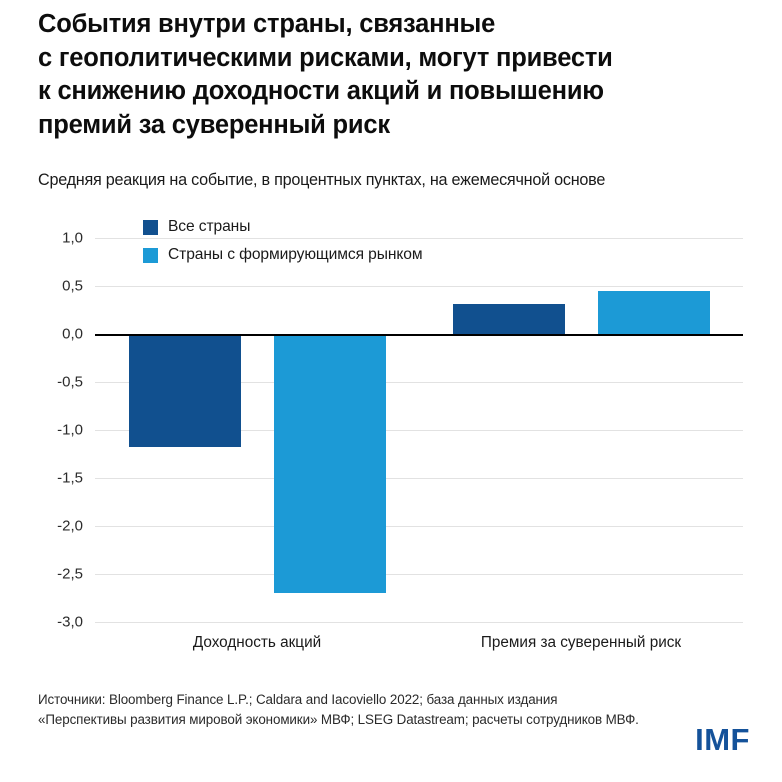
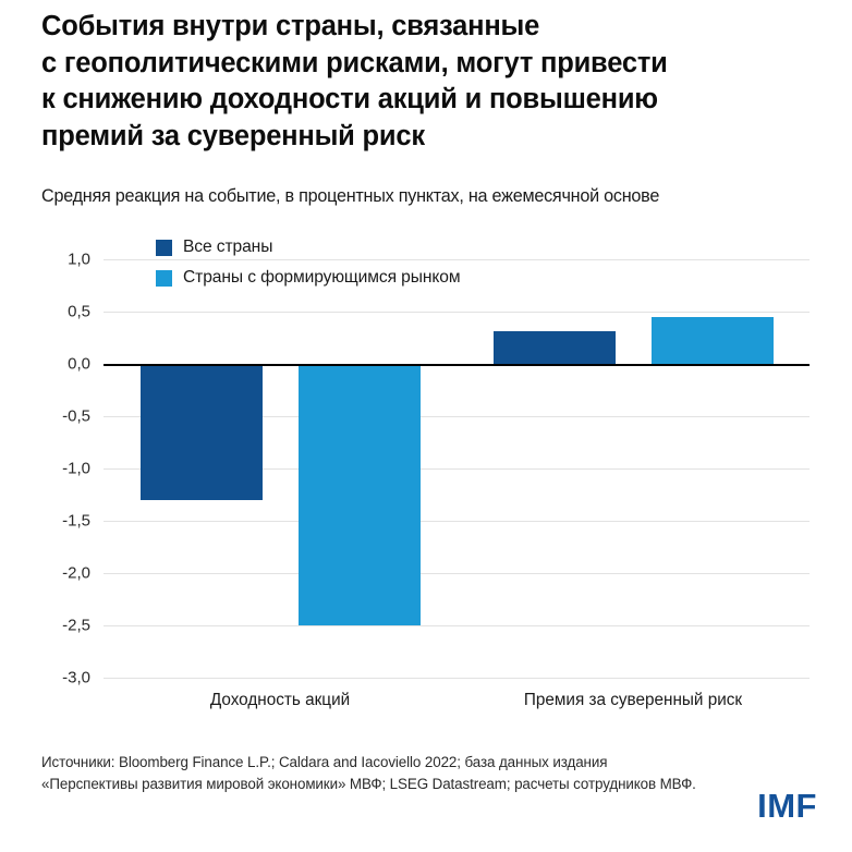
Все страны/Доходность акций: -1,2 -> -1,3
Страны с формирующимся рынком/Доходность акций: -2,7 -> -2,5
